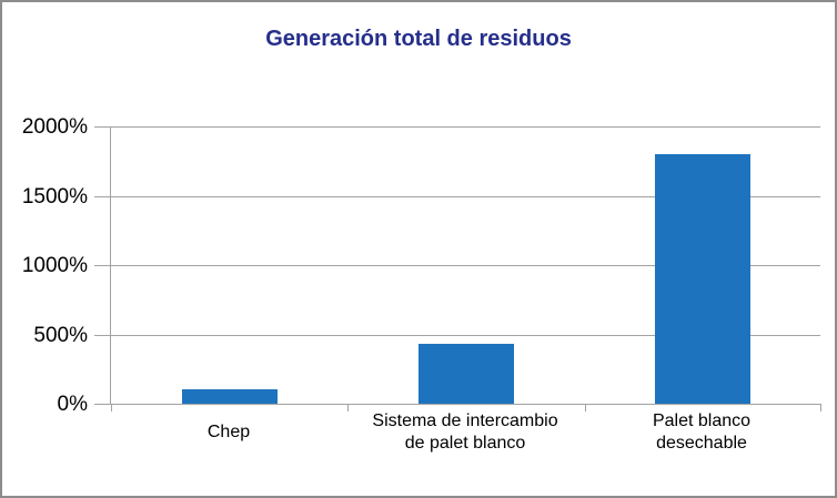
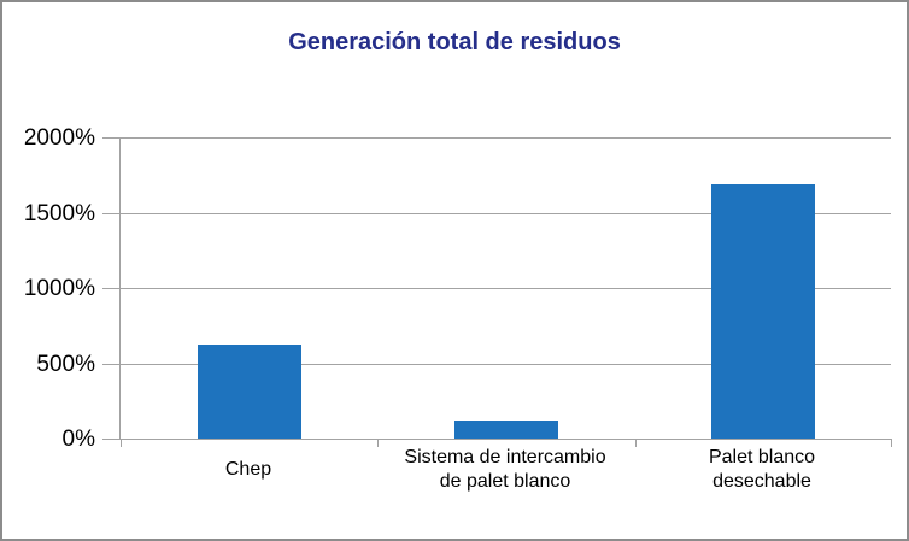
Chep: 100% -> 620%
Sistema de intercambio de palet blanco: 430% -> 120%
Palet blanco desechable: 1800% -> 1690%
